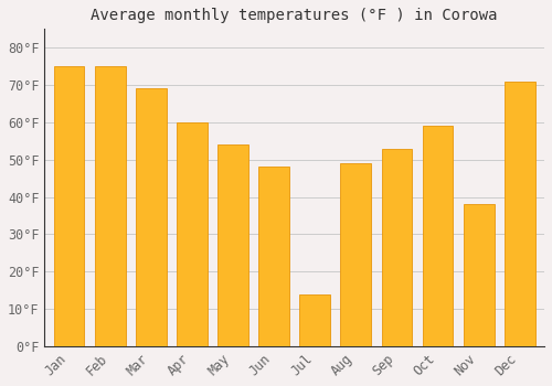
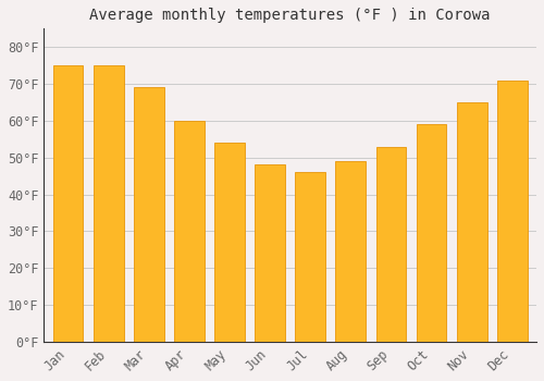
Jul: 14°F -> 46°F
Nov: 38°F -> 65°F
